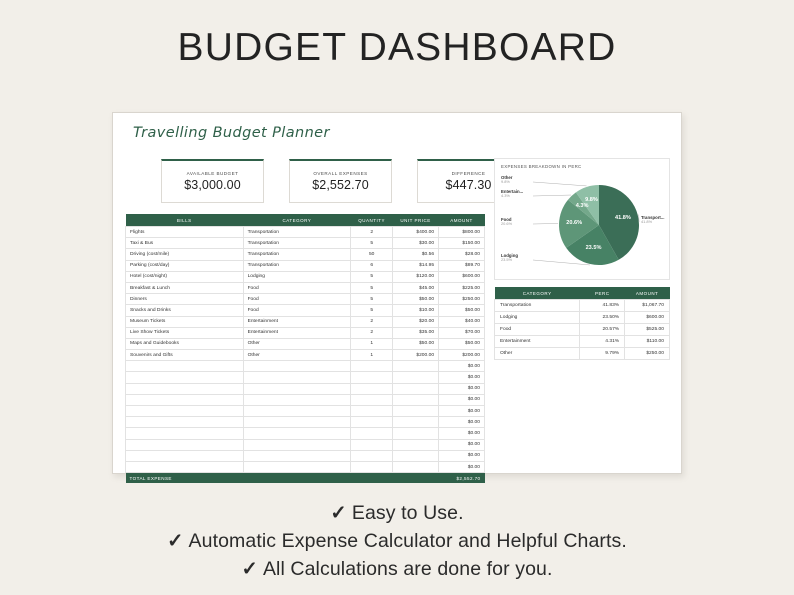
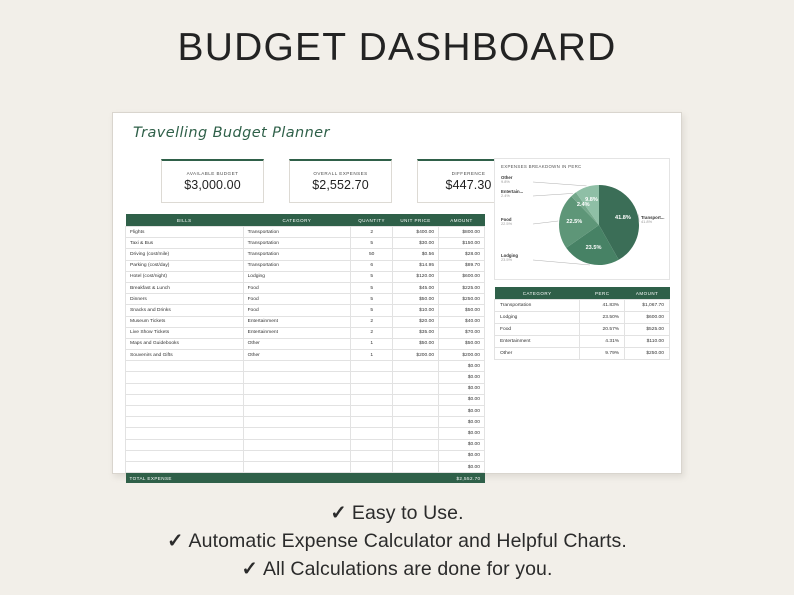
Food: 20.6% -> 22.5%
Entertain...: 4.3% -> 2.4%
